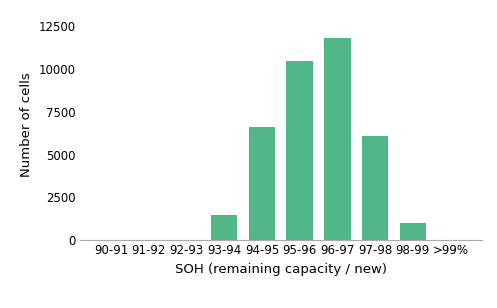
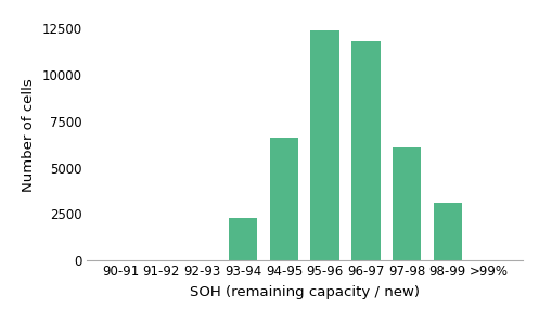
93-94: 1500 -> 2300
95-96: 10500 -> 12400
98-99: 1000 -> 3100
